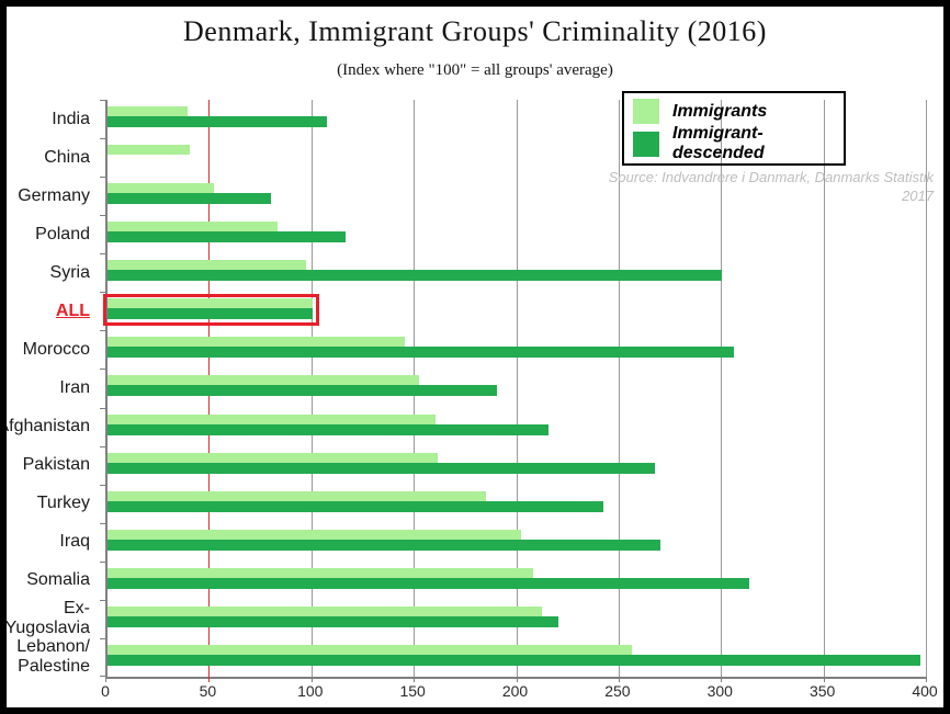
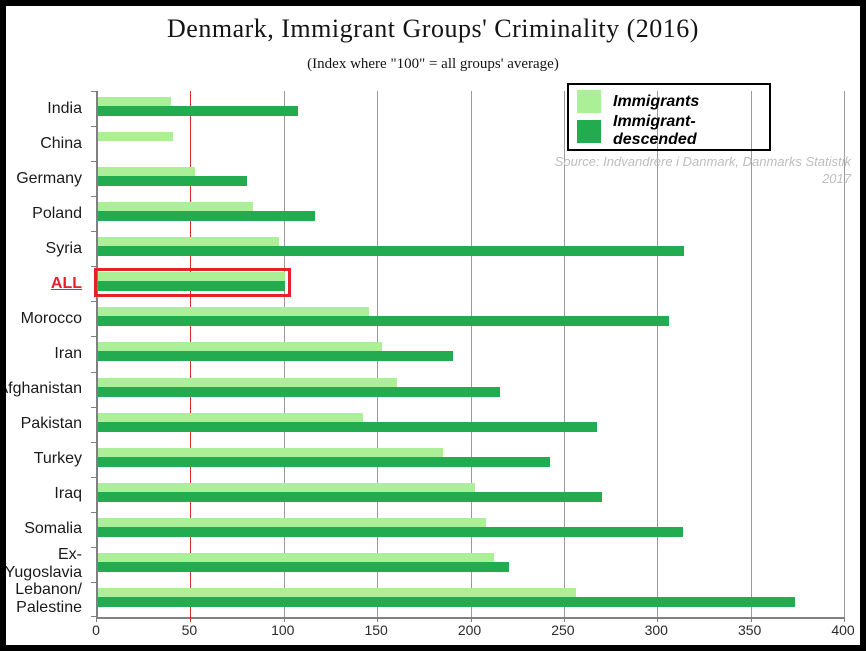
Immigrant-descended/Syria: 300 -> 314
Immigrants/Pakistan: 161 -> 142
Immigrant-descended/Lebanon/ Palestine: 397 -> 373
